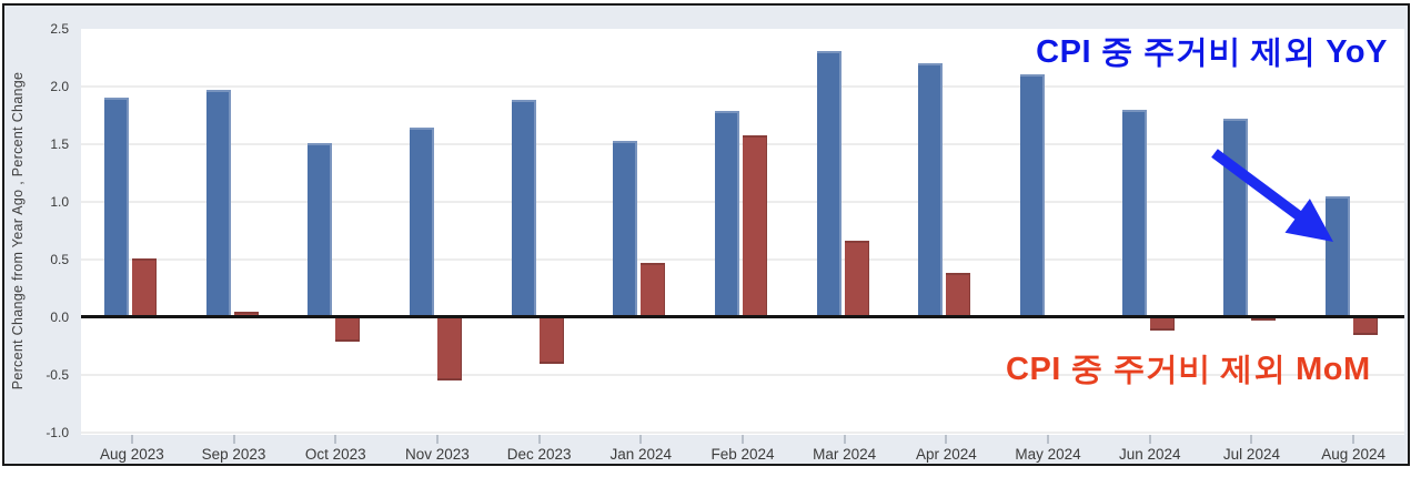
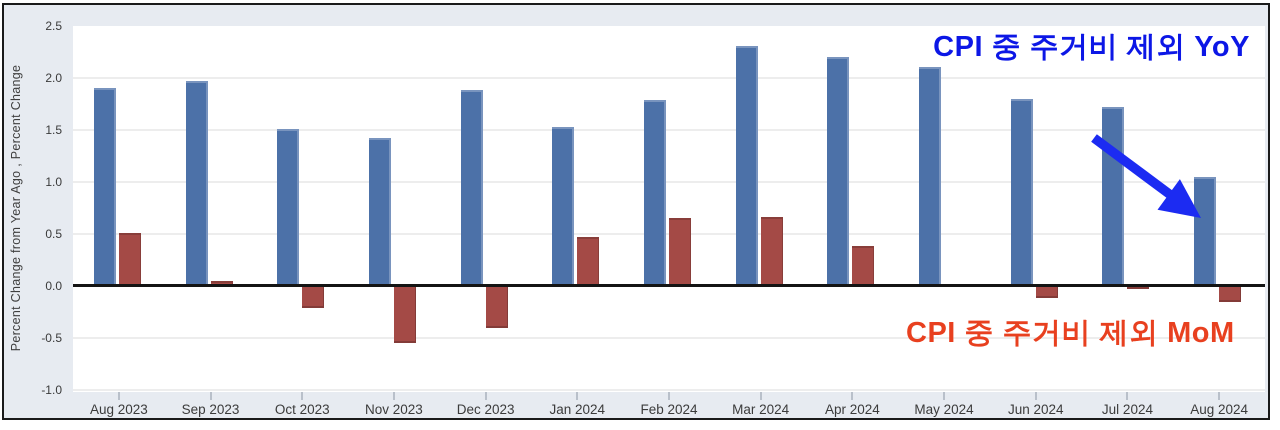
CPI 중 주거비 제외 YoY/Nov 2023: 1.64 -> 1.42
CPI 중 주거비 제외 MoM/Feb 2024: 1.58 -> 0.65
